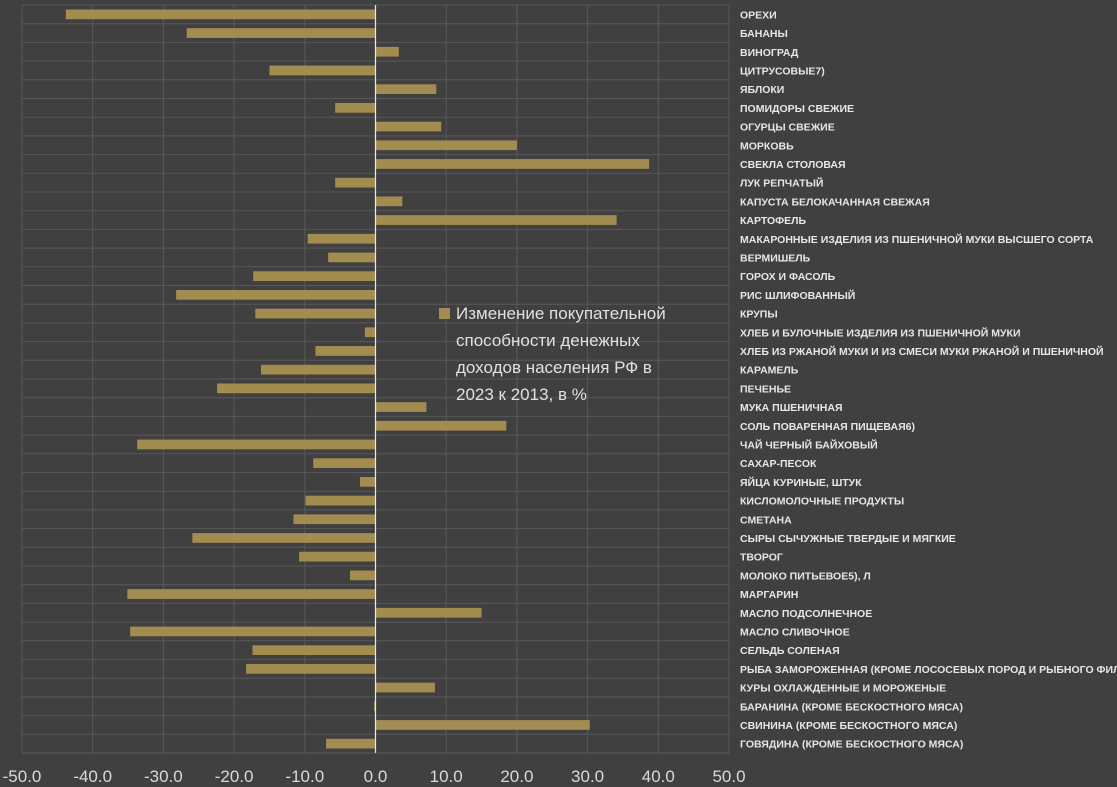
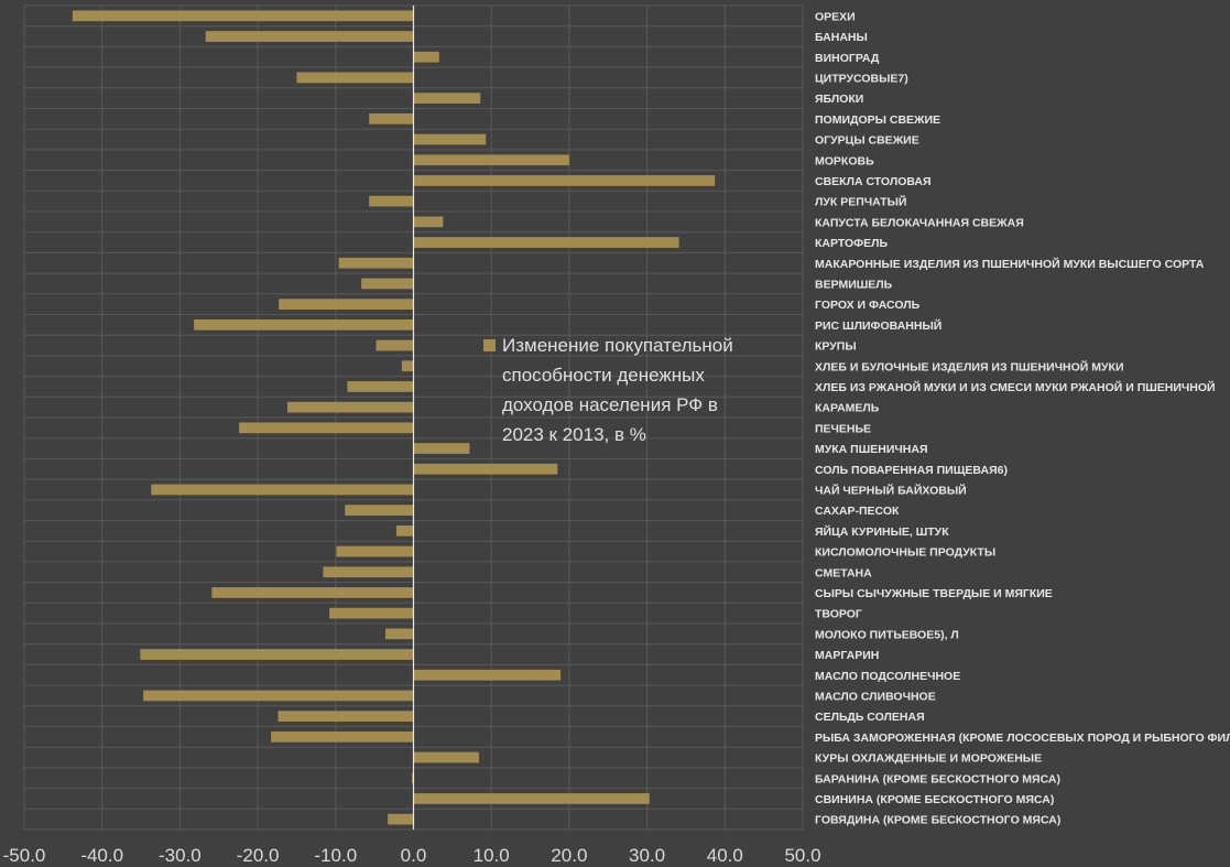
КРУПЫ: -17 -> -5
МАСЛО ПОДСОЛНЕЧНОЕ: 15 -> 19
ГОВЯДИНА (КРОМЕ БЕСКОСТНОГО МЯСА): -7 -> -3
